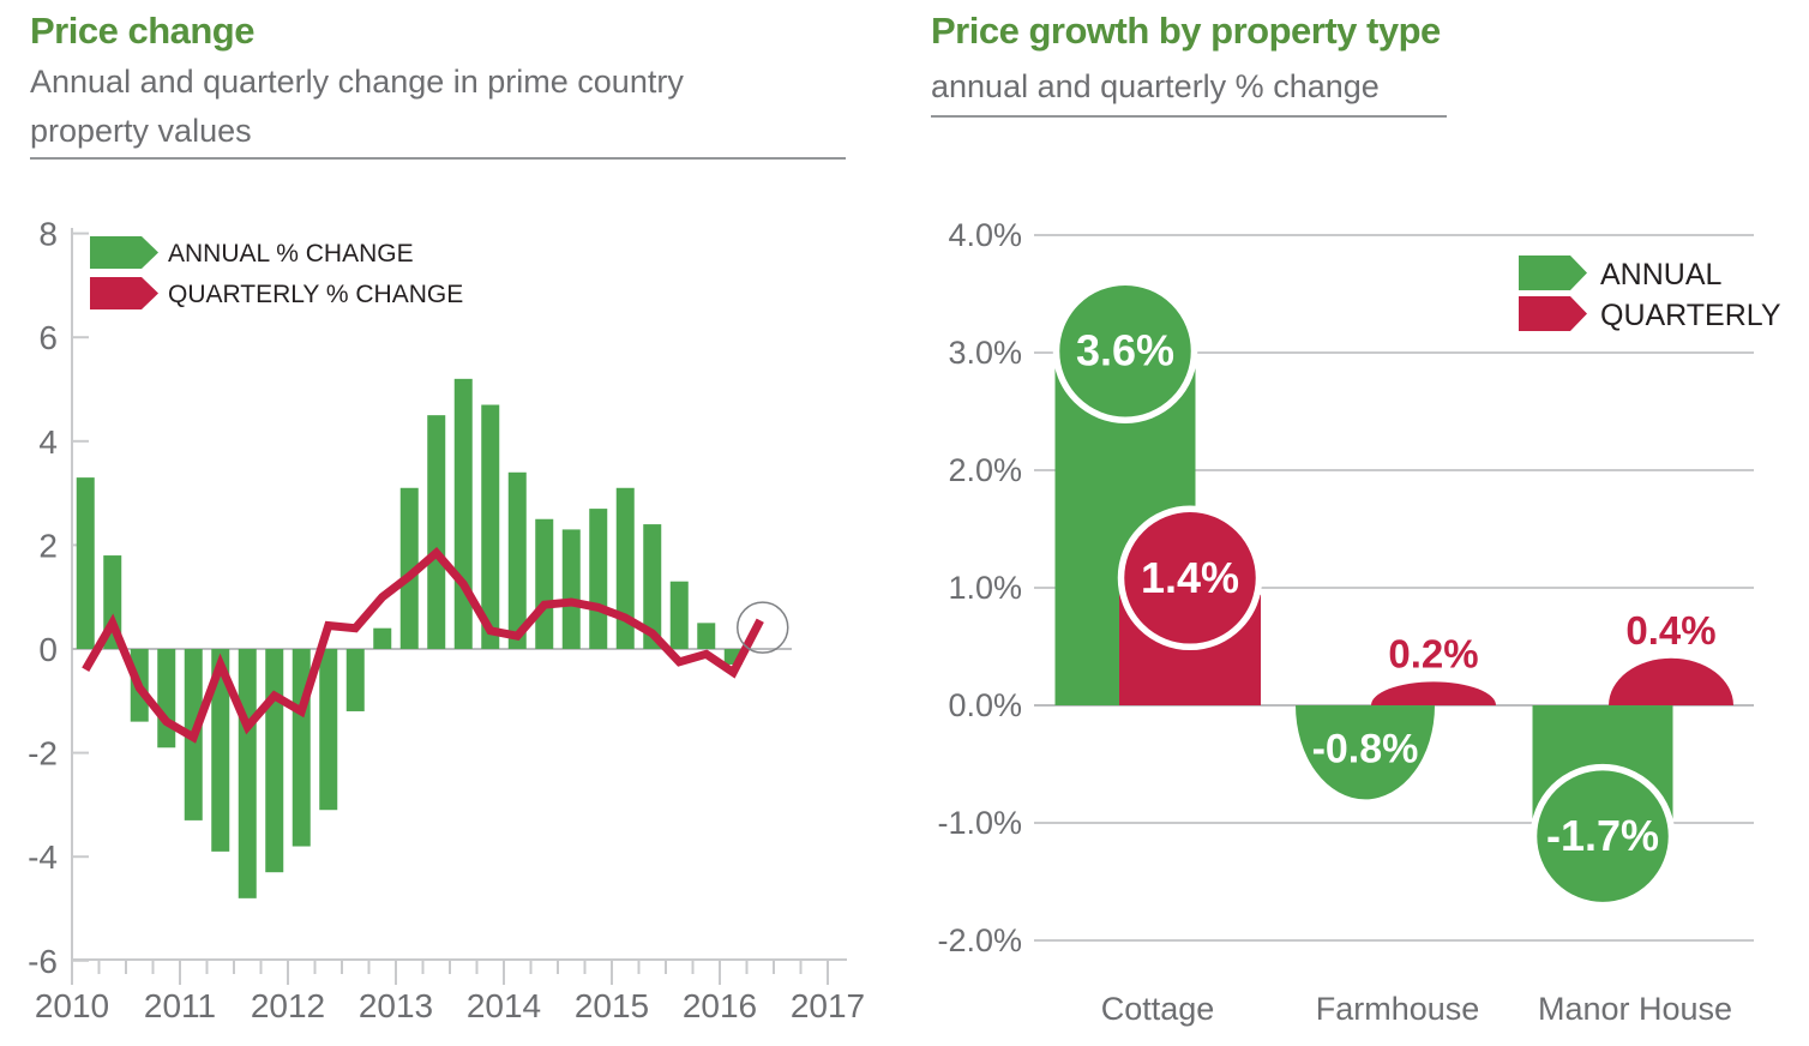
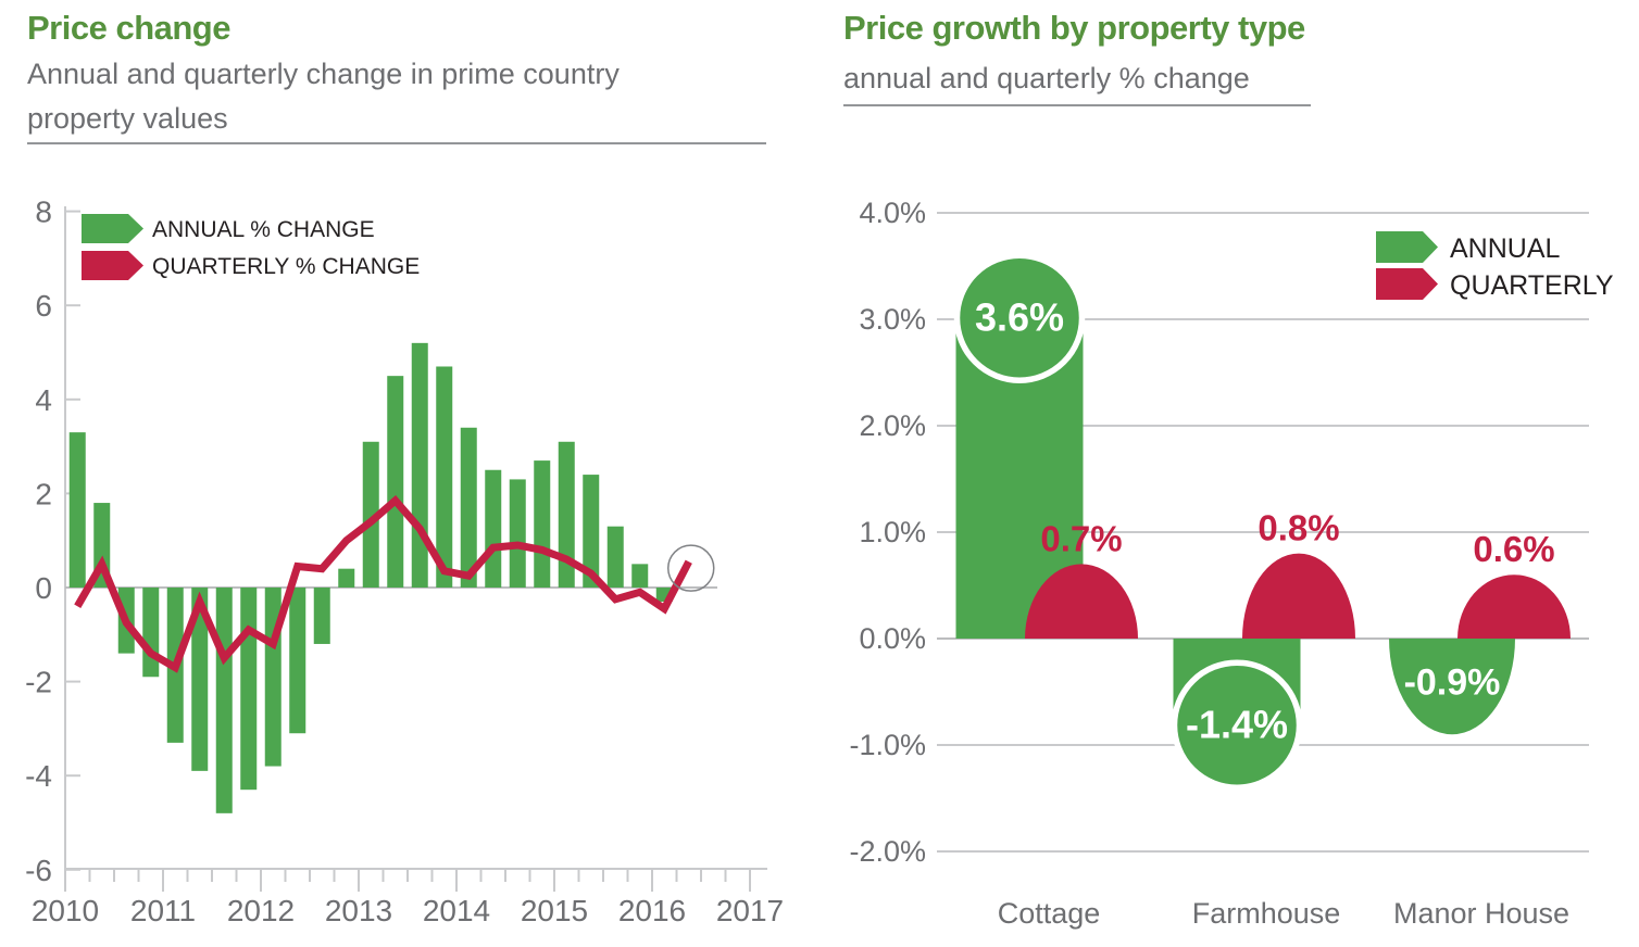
Price growth by property type/QUARTERLY/Cottage: 1.4% -> 0.7%
Price growth by property type/ANNUAL/Farmhouse: -0.8% -> -1.4%
Price growth by property type/QUARTERLY/Farmhouse: 0.2% -> 0.8%
Price growth by property type/ANNUAL/Manor House: -1.7% -> -0.9%
Price growth by property type/QUARTERLY/Manor House: 0.4% -> 0.6%
